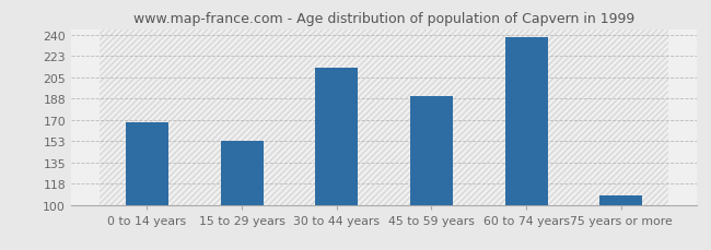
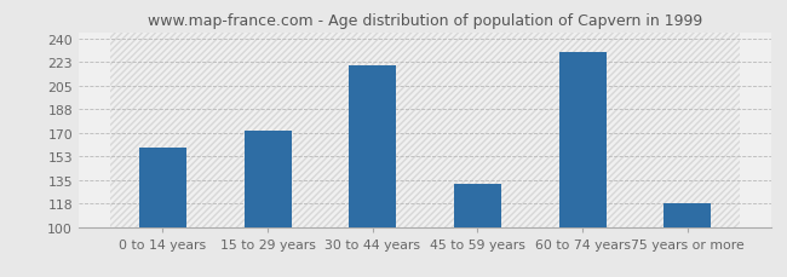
0 to 14 years: 168 -> 159
15 to 29 years: 153 -> 172
30 to 44 years: 213 -> 220
45 to 59 years: 190 -> 132
60 to 74 years: 238 -> 230
75 years or more: 108 -> 118
